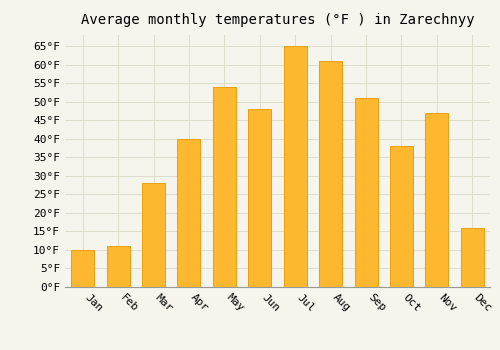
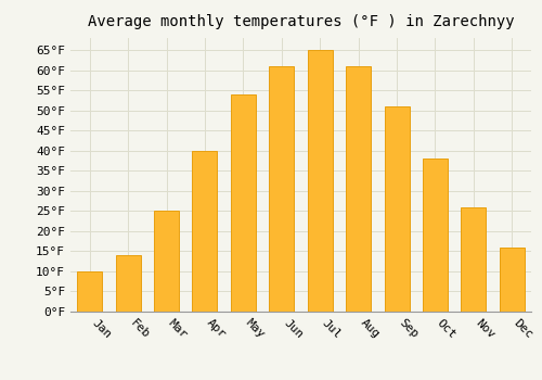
Feb: 11°F -> 14°F
Mar: 28°F -> 25°F
Jun: 48°F -> 61°F
Nov: 47°F -> 26°F
